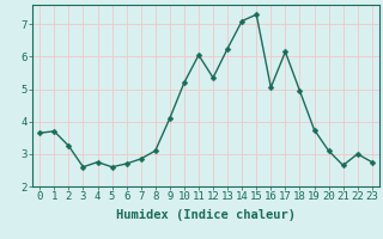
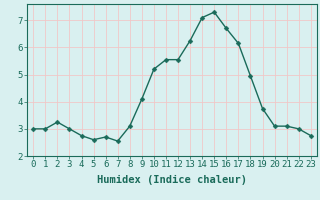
0: 3.65 -> 3.00
1: 3.70 -> 3.00
3: 2.60 -> 3.00
7: 2.85 -> 2.55
11: 6.05 -> 5.55
12: 5.35 -> 5.55
16: 5.05 -> 6.70
21: 2.65 -> 3.10
